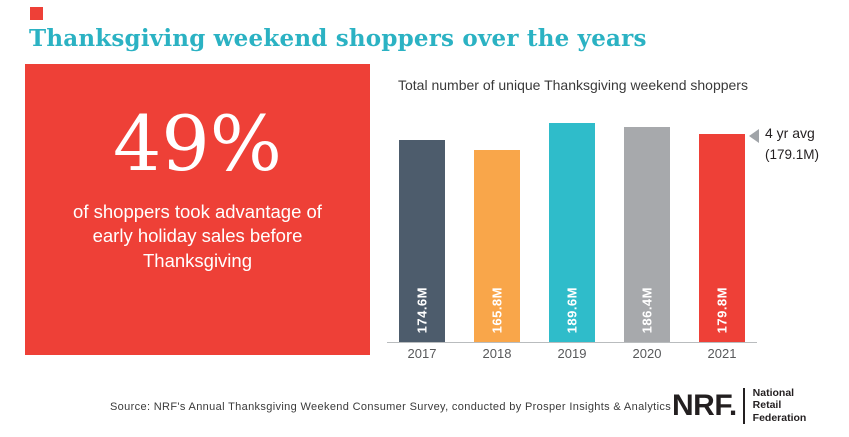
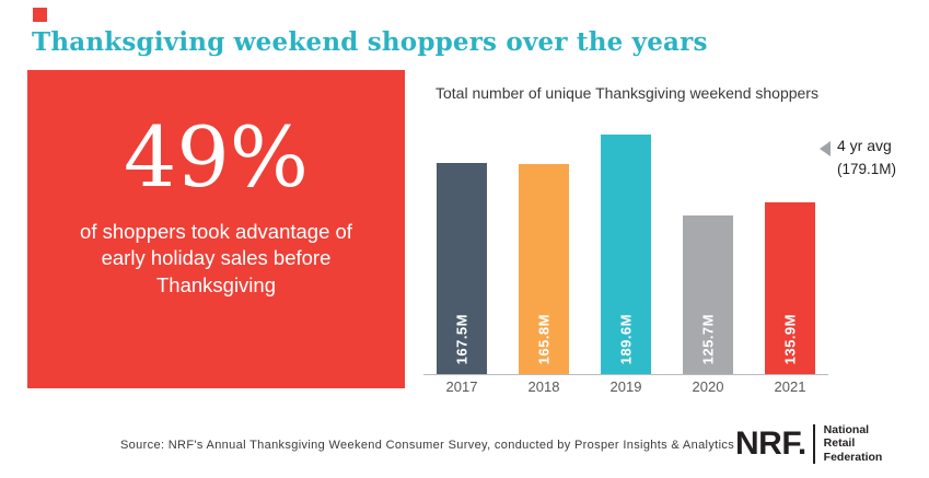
2017: 174.6M -> 167.5M
2020: 186.4M -> 125.7M
2021: 179.8M -> 135.9M
